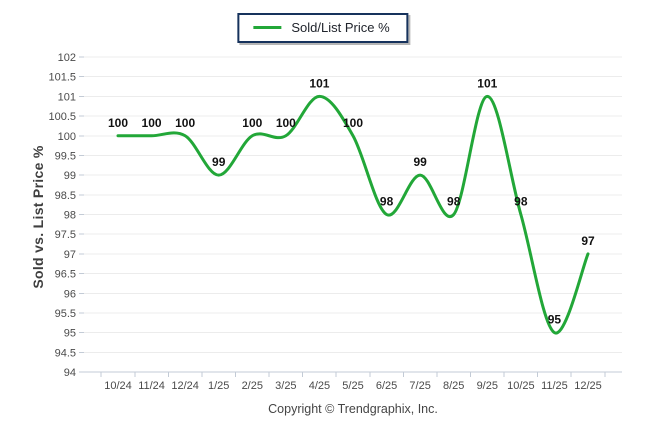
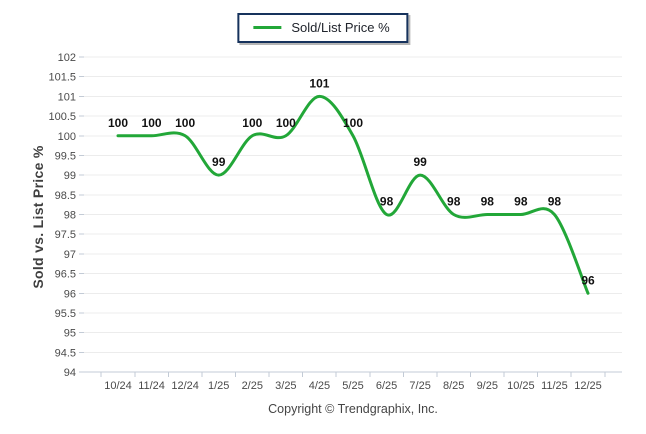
9/25: 101 -> 98
11/25: 95 -> 98
12/25: 97 -> 96
